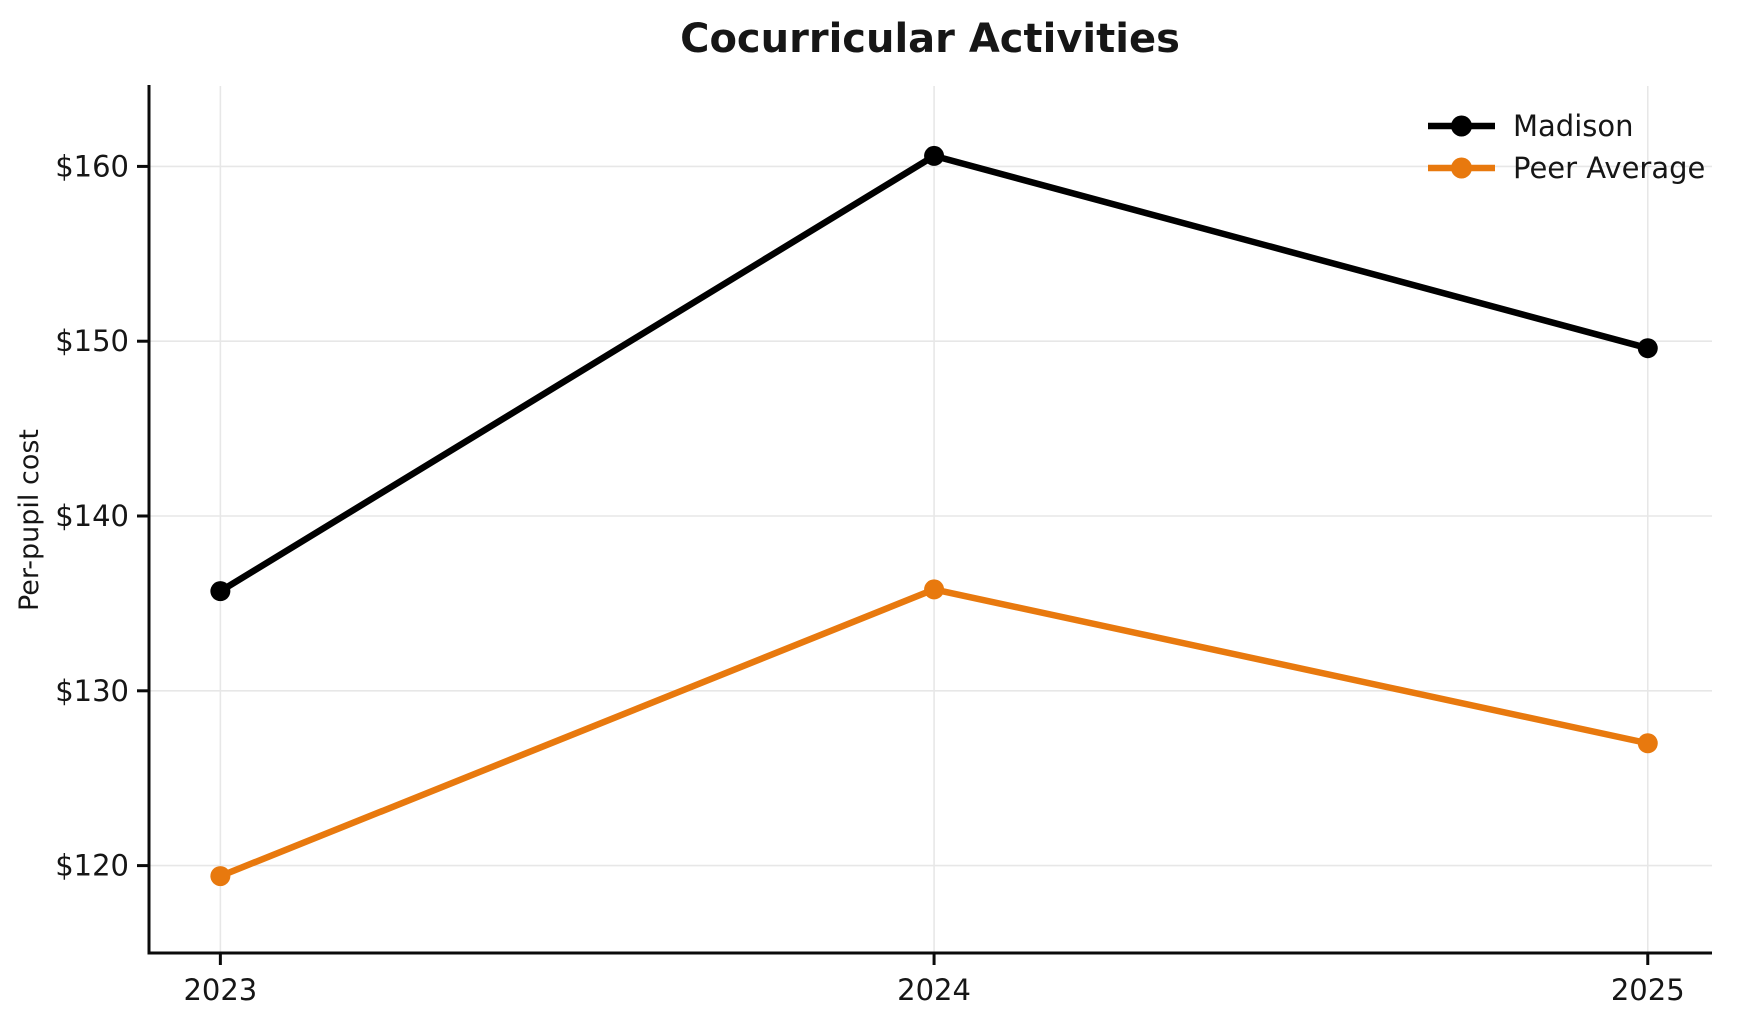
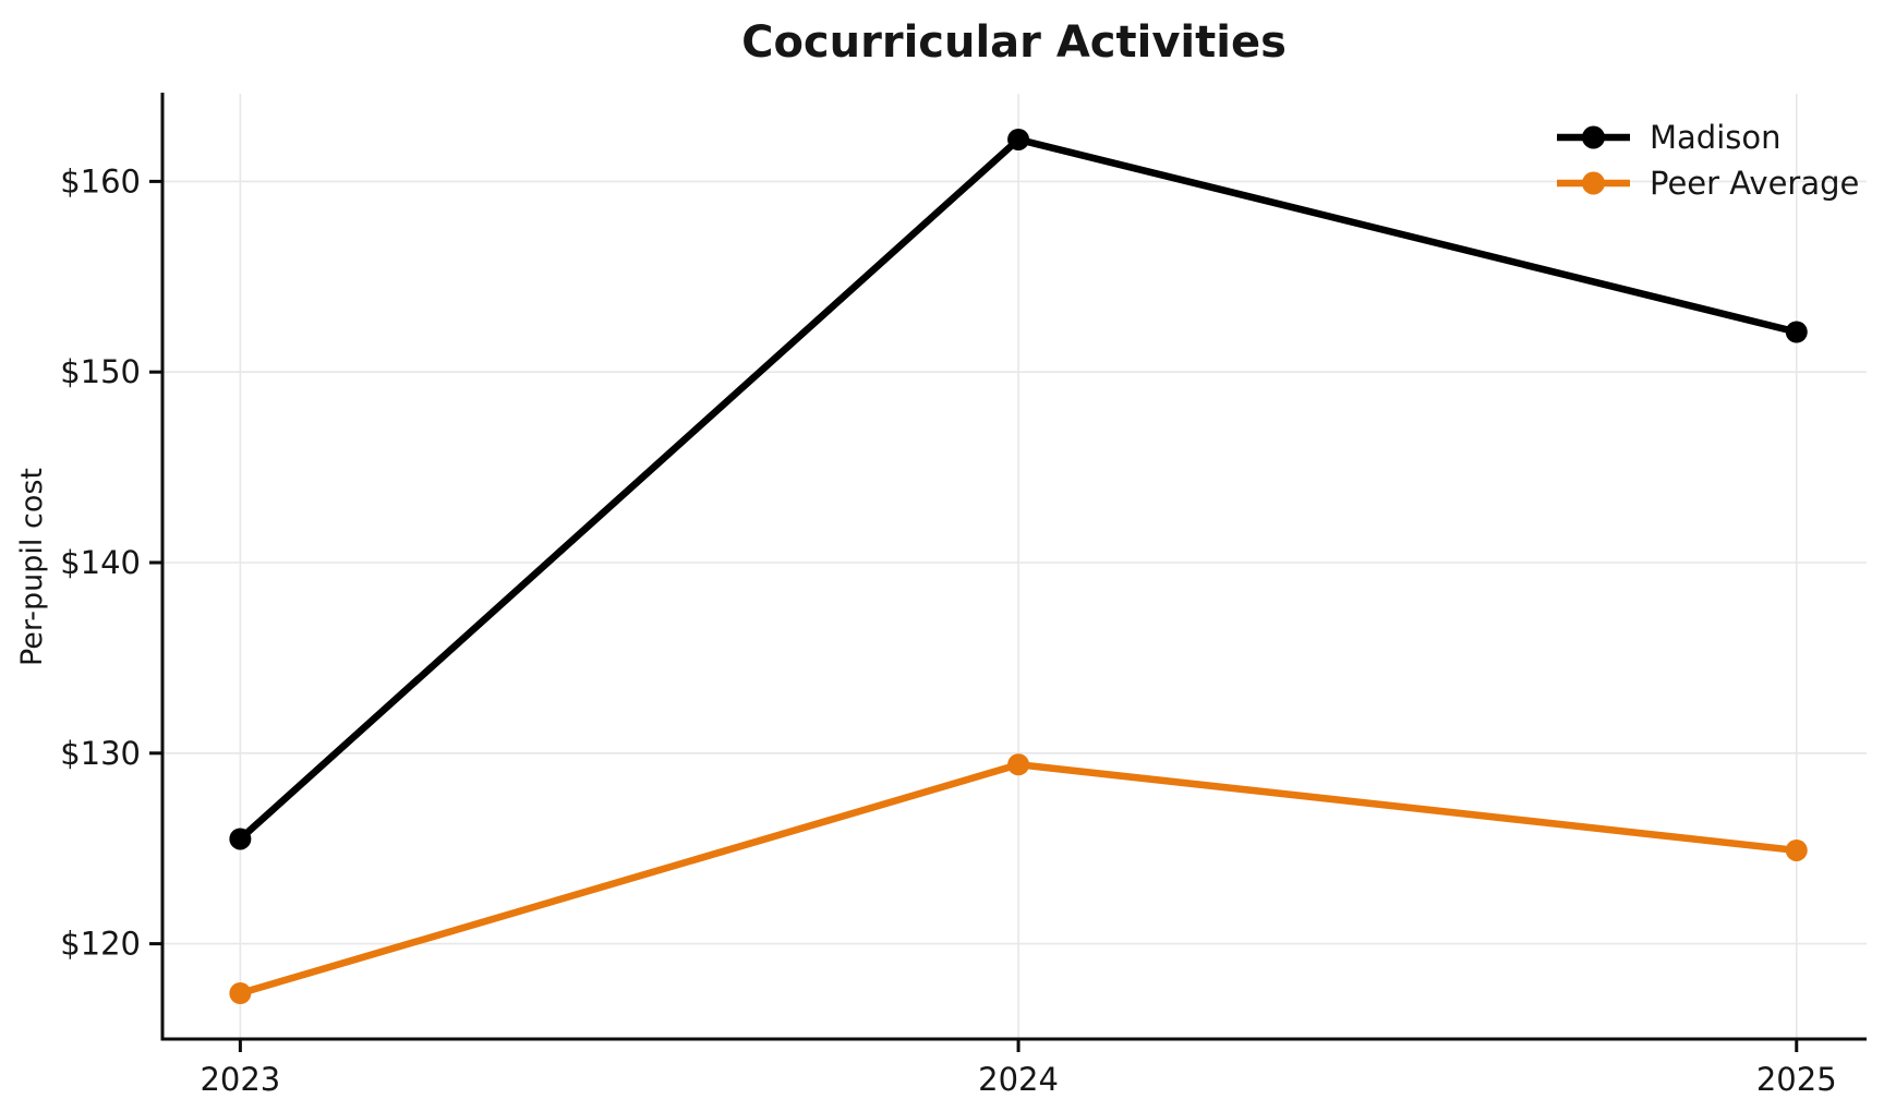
Madison/2023: $135.7 -> $125.5
Peer Average/2023: $119.4 -> $117.4
Madison/2024: $160.6 -> $162.2
Peer Average/2024: $135.8 -> $129.4
Madison/2025: $149.6 -> $152.1
Peer Average/2025: $127.0 -> $124.9
